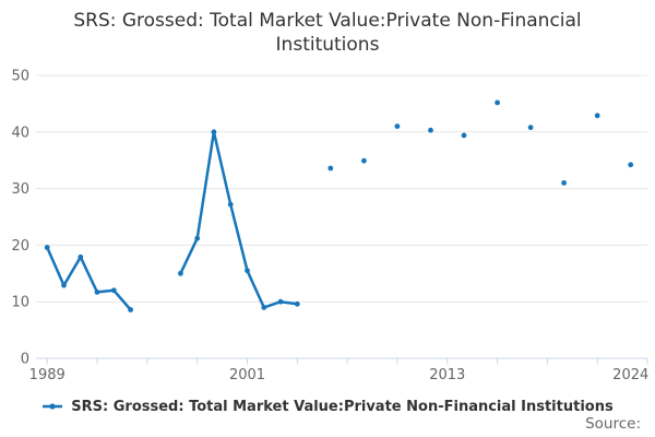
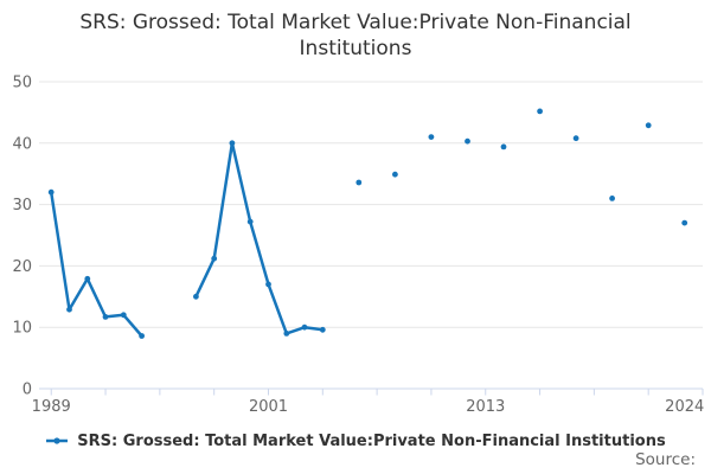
1989: 20 -> 32
2001: 16 -> 17
2024: 34 -> 27
